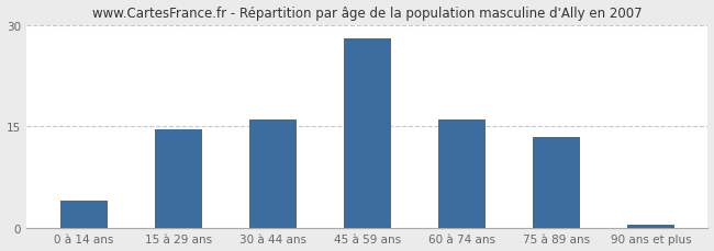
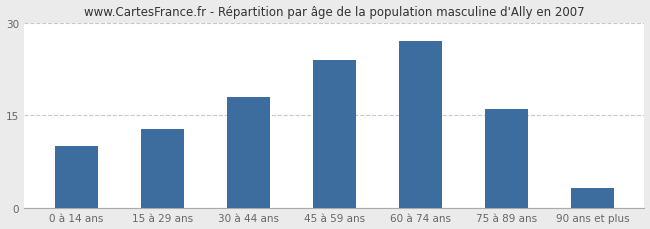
0 à 14 ans: 4.0 -> 10.0
15 à 29 ans: 14.5 -> 12.8
30 à 44 ans: 16.0 -> 18.0
45 à 59 ans: 28.0 -> 24.0
60 à 74 ans: 16.0 -> 27.0
75 à 89 ans: 13.5 -> 16.0
90 ans et plus: 0.5 -> 3.2
